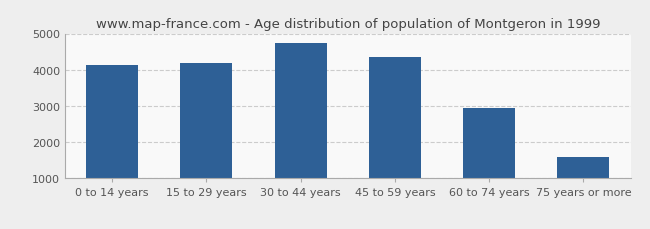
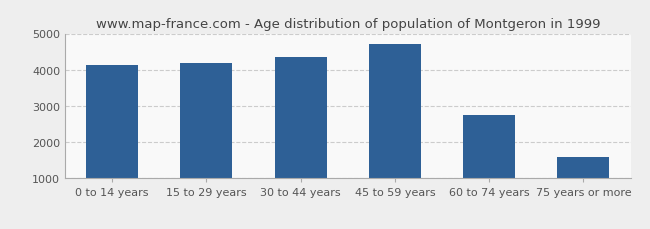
30 to 44 years: 4730 -> 4350
45 to 59 years: 4360 -> 4700
60 to 74 years: 2930 -> 2750
